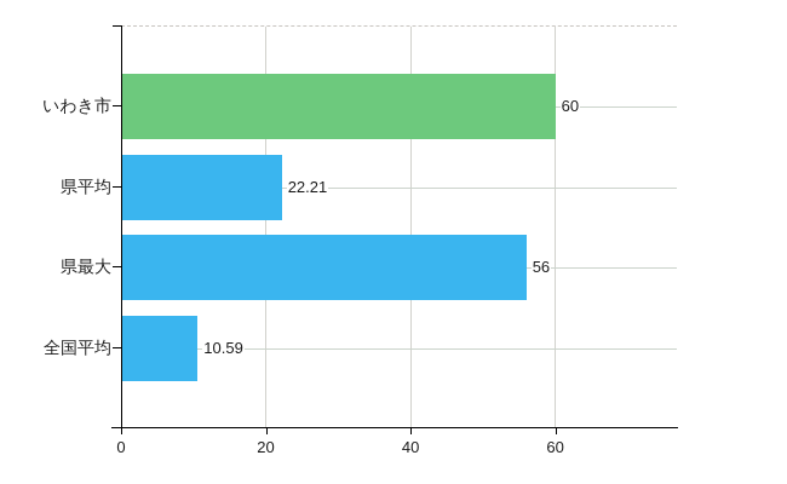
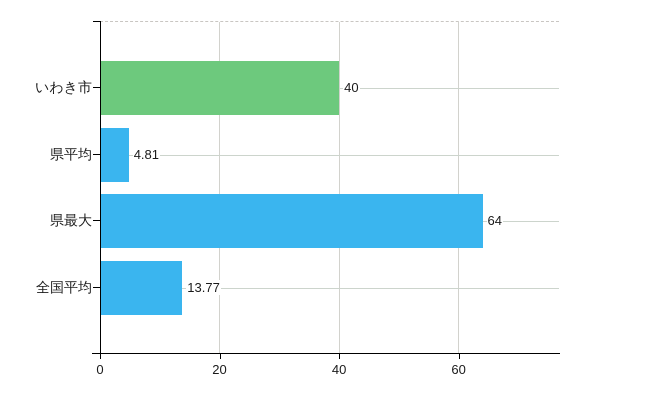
いわき市: 60 -> 40
県平均: 22.21 -> 4.81
県最大: 56 -> 64
全国平均: 10.59 -> 13.77
